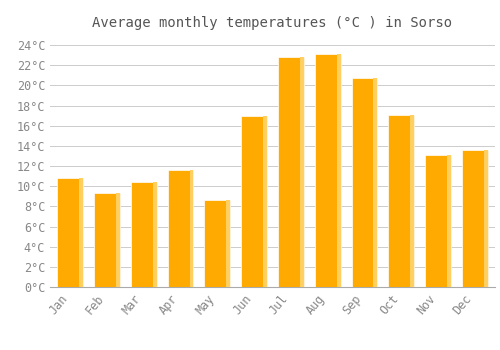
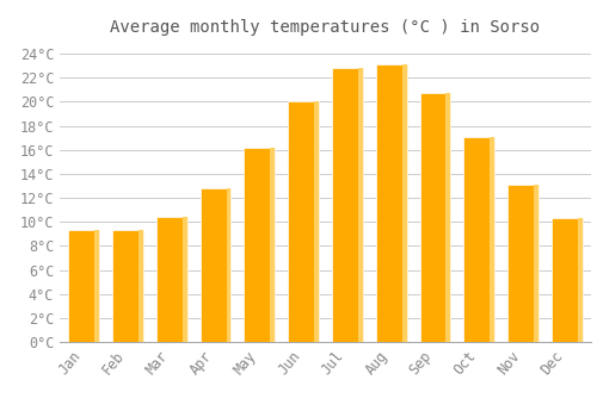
Jan: 10.8°C -> 9.3°C
Apr: 11.6°C -> 12.8°C
May: 8.6°C -> 16.2°C
Jun: 17.0°C -> 20.0°C
Dec: 13.6°C -> 10.3°C
